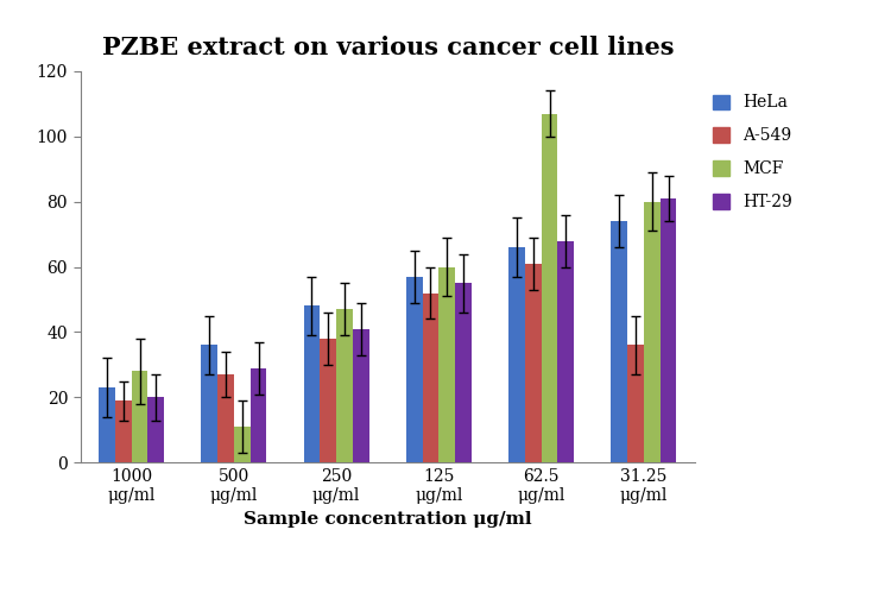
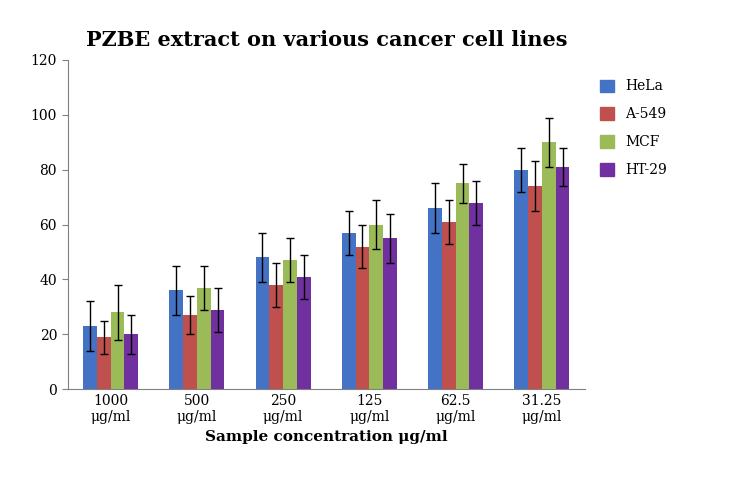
MCF/500 μg/ml: 11 -> 37
MCF/62.5 μg/ml: 107 -> 75
HeLa/31.25 μg/ml: 74 -> 80
A-549/31.25 μg/ml: 36 -> 74
MCF/31.25 μg/ml: 80 -> 90
